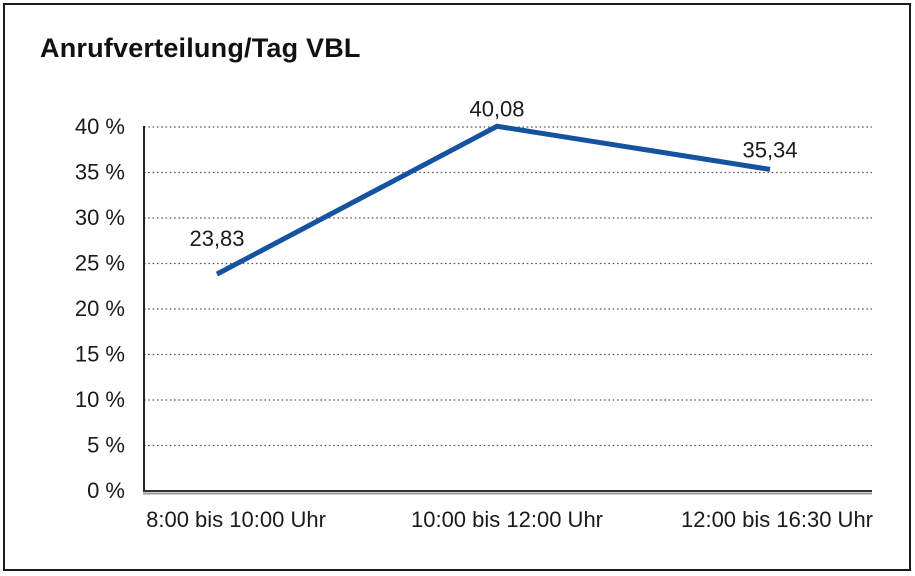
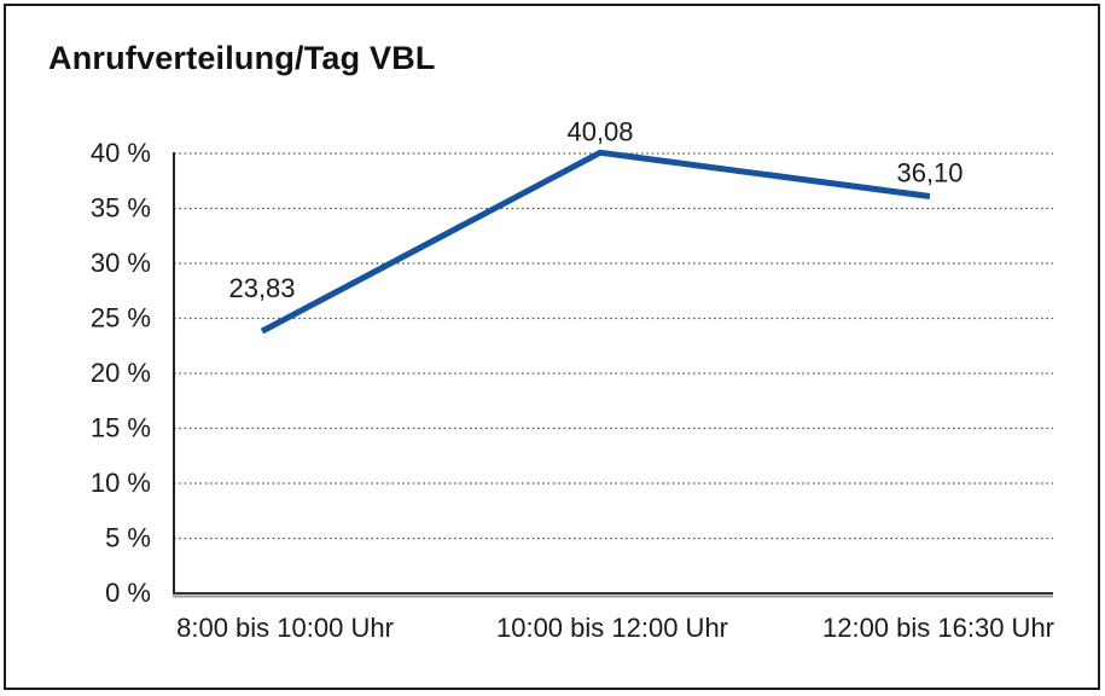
12:00 bis 16:30 Uhr: 35,34 -> 36,10
